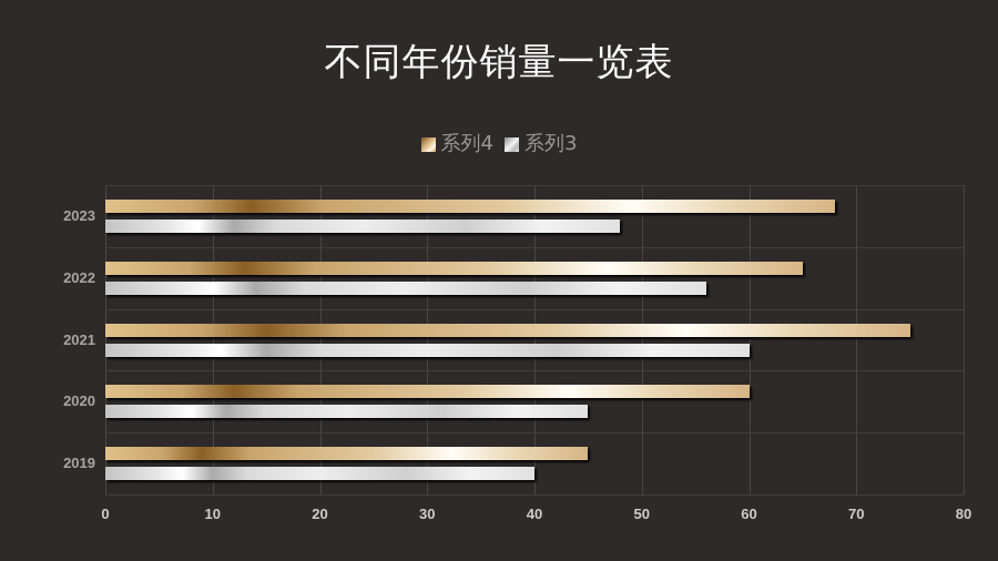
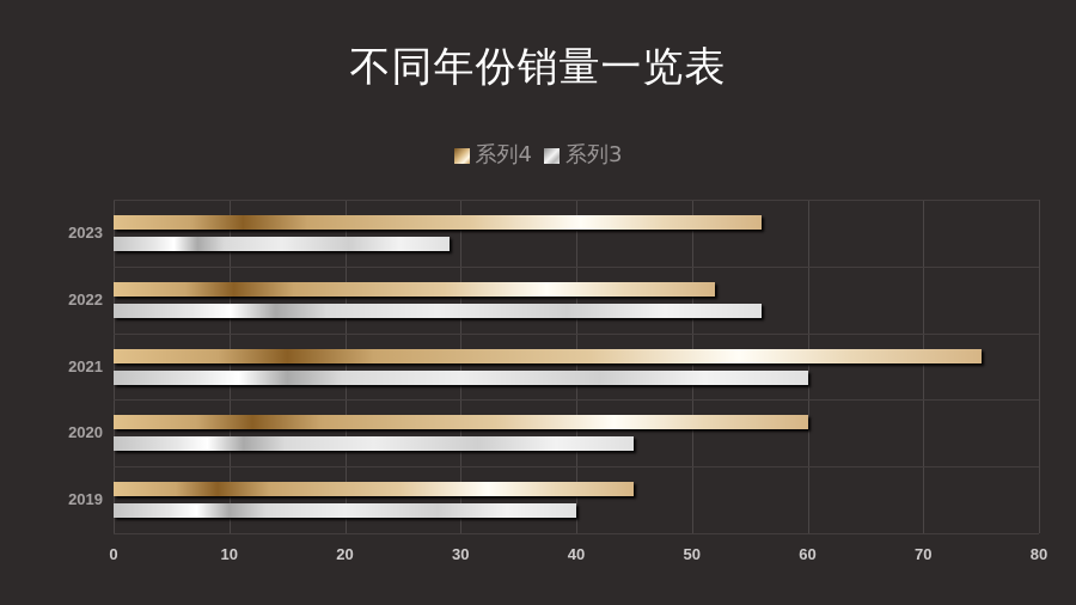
系列4/2023: 68 -> 56
系列3/2023: 48 -> 29
系列4/2022: 65 -> 52
